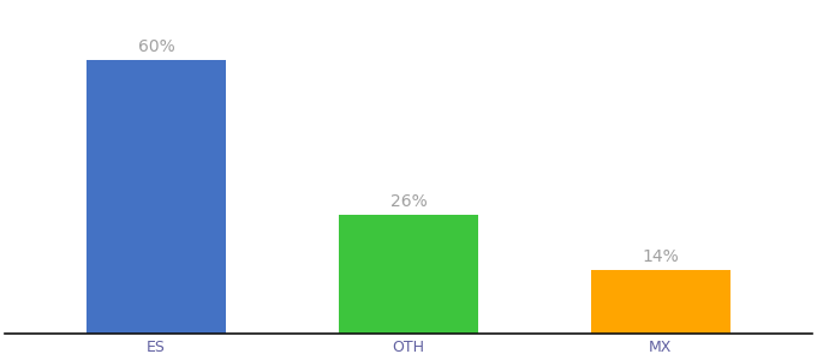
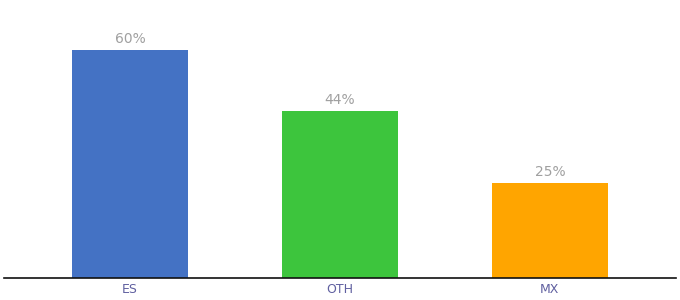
OTH: 26% -> 44%
MX: 14% -> 25%
